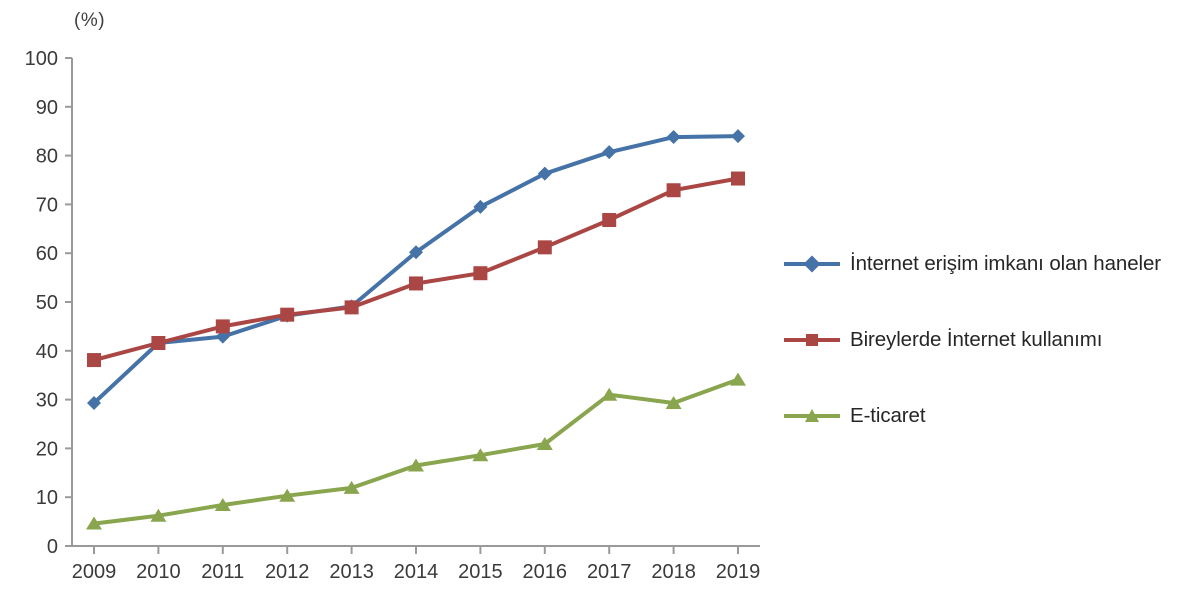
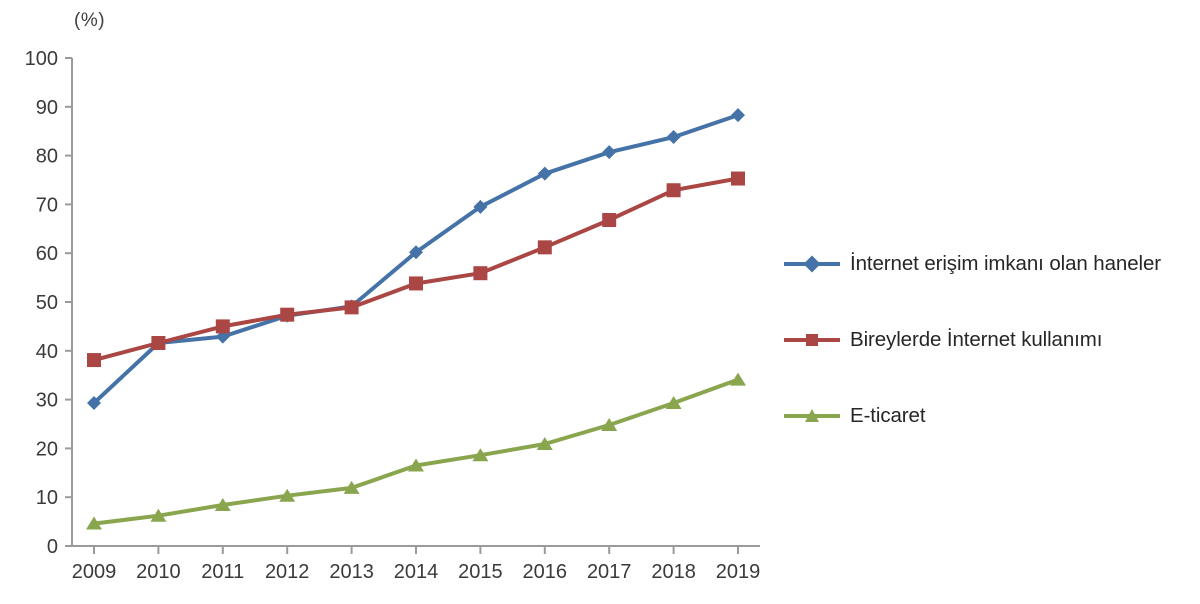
E-ticaret/2017: 31 -> 25
İnternet erişim imkanı olan haneler/2019: 84 -> 88
